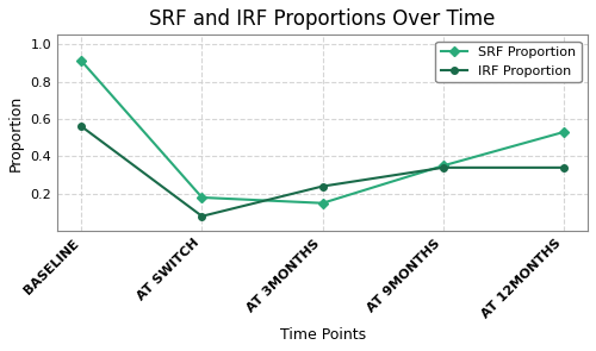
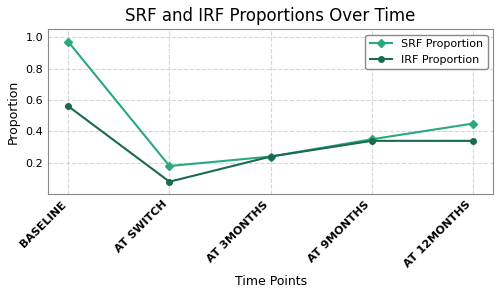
SRF Proportion/BASELINE: 0.91 -> 0.97
SRF Proportion/AT 3MONTHS: 0.15 -> 0.24
SRF Proportion/AT 12MONTHS: 0.53 -> 0.45
